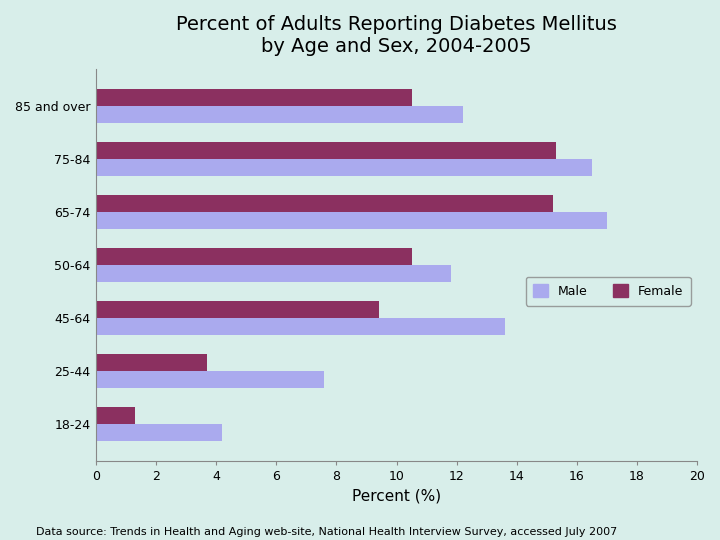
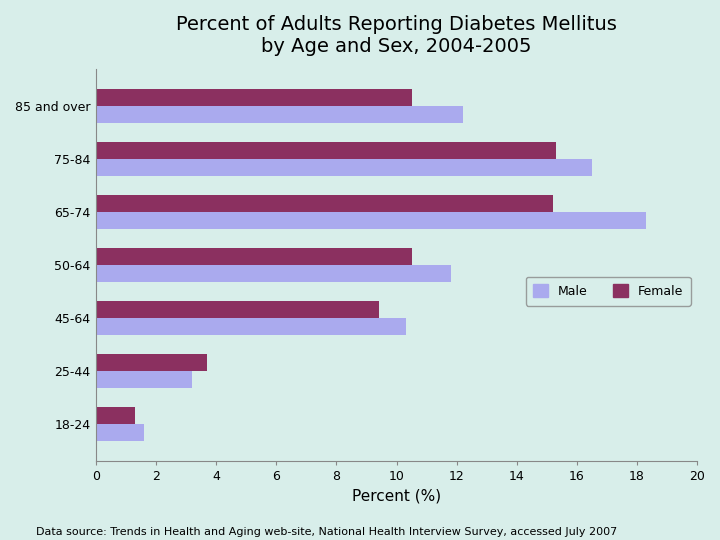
Male/65-74: 17.0 -> 18.3
Male/45-64: 13.6 -> 10.3
Male/25-44: 7.6 -> 3.2
Male/18-24: 4.2 -> 1.6
